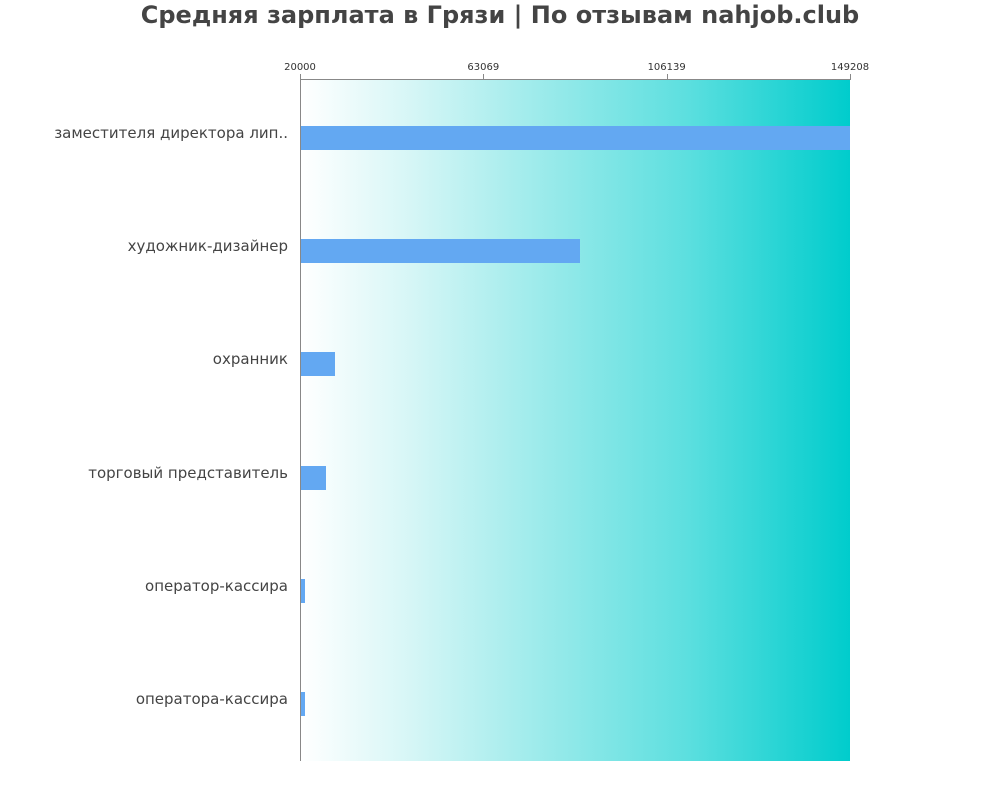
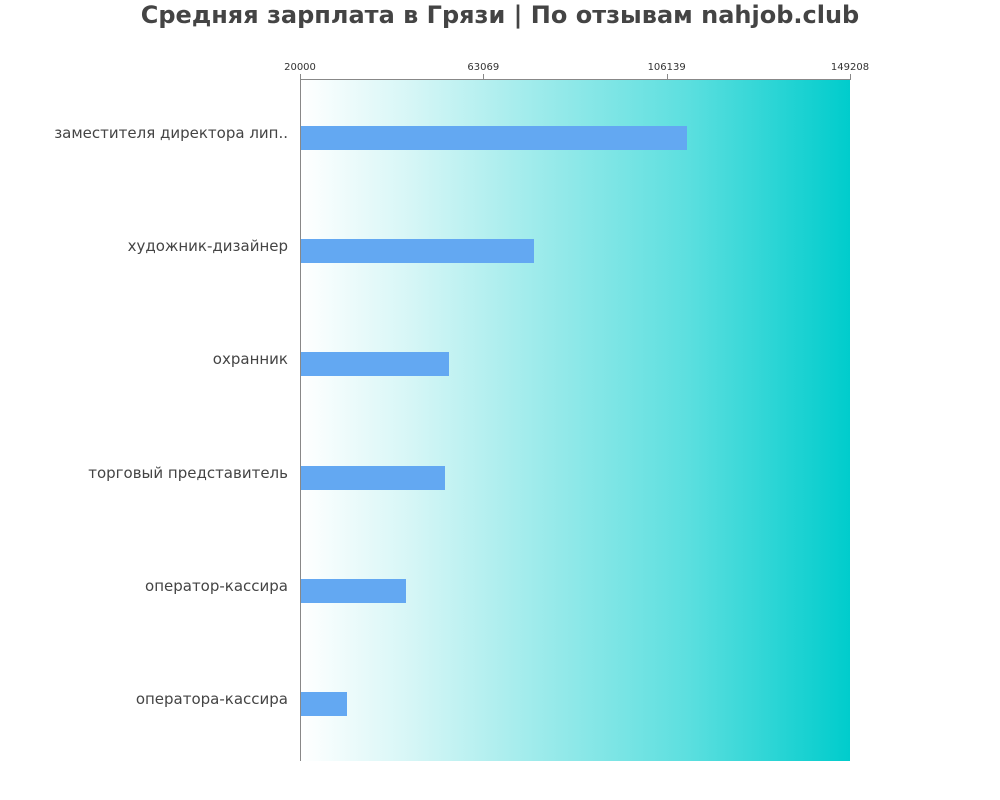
заместителя директора лип..: 149000 -> 111000
художник-дизайнер: 86000 -> 75000
охранник: 28000 -> 55000
торговый представитель: 26000 -> 54000
оператор-кассира: 21000 -> 45000
оператора-кассира: 21000 -> 31000
